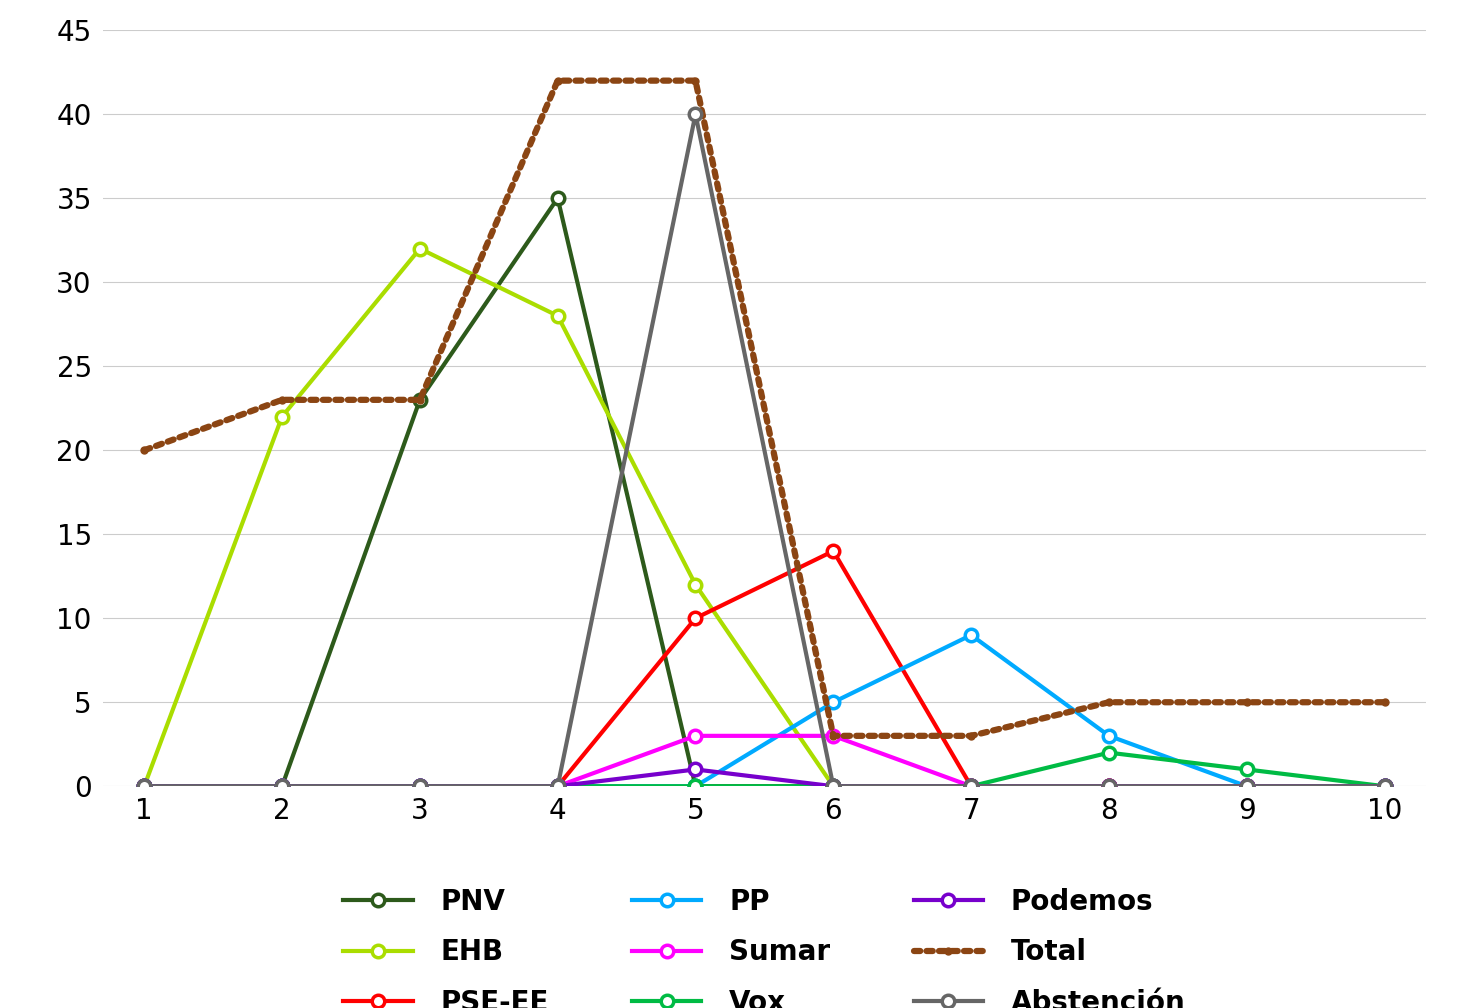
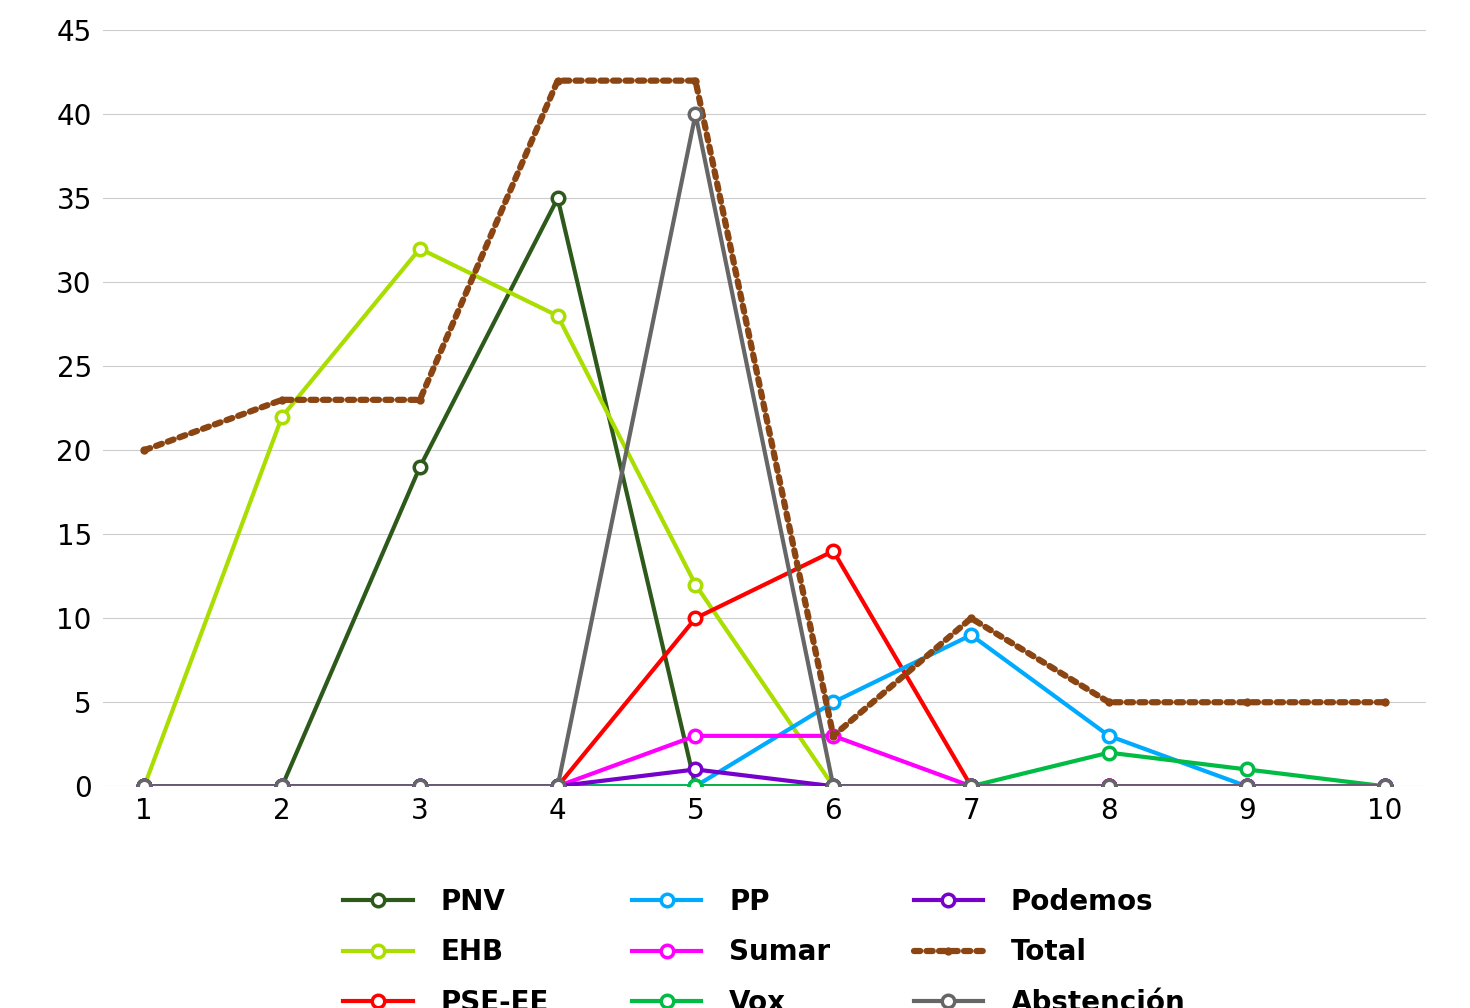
PNV/3: 23 -> 19
Total/7: 3 -> 10
